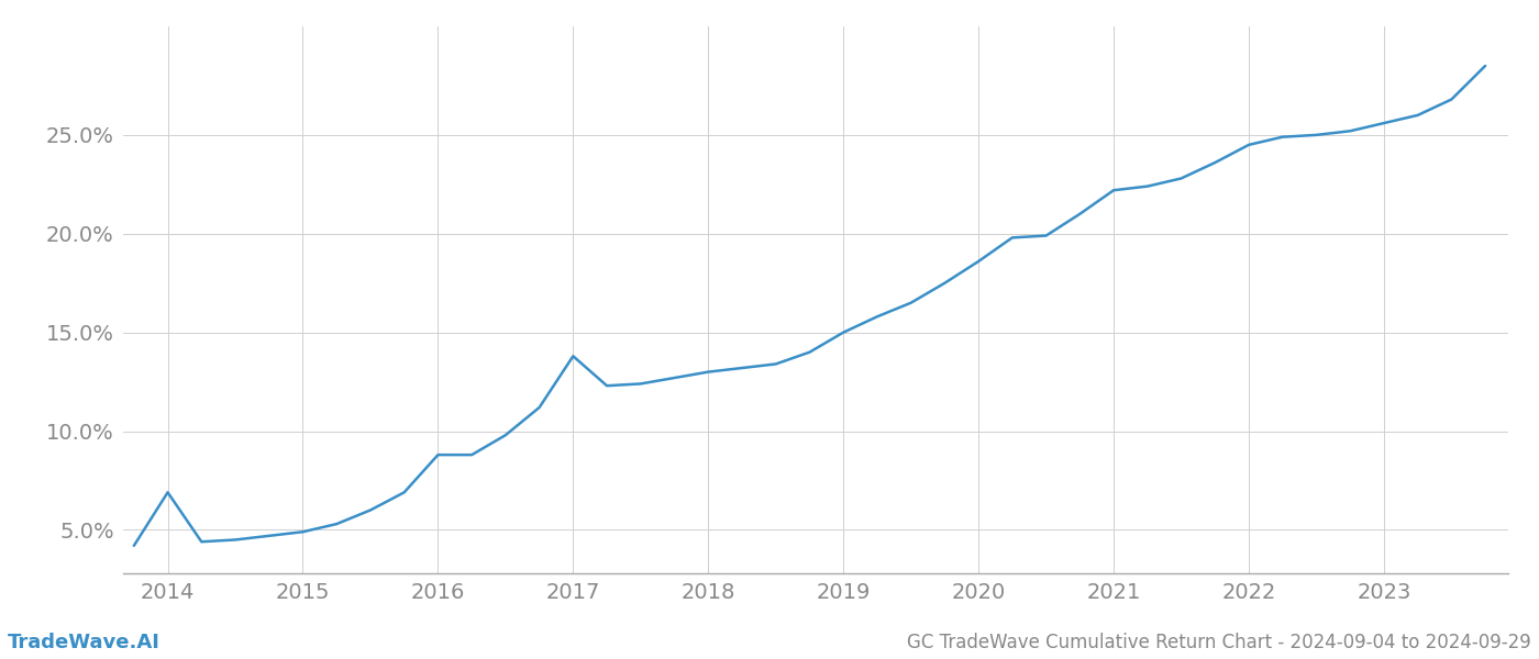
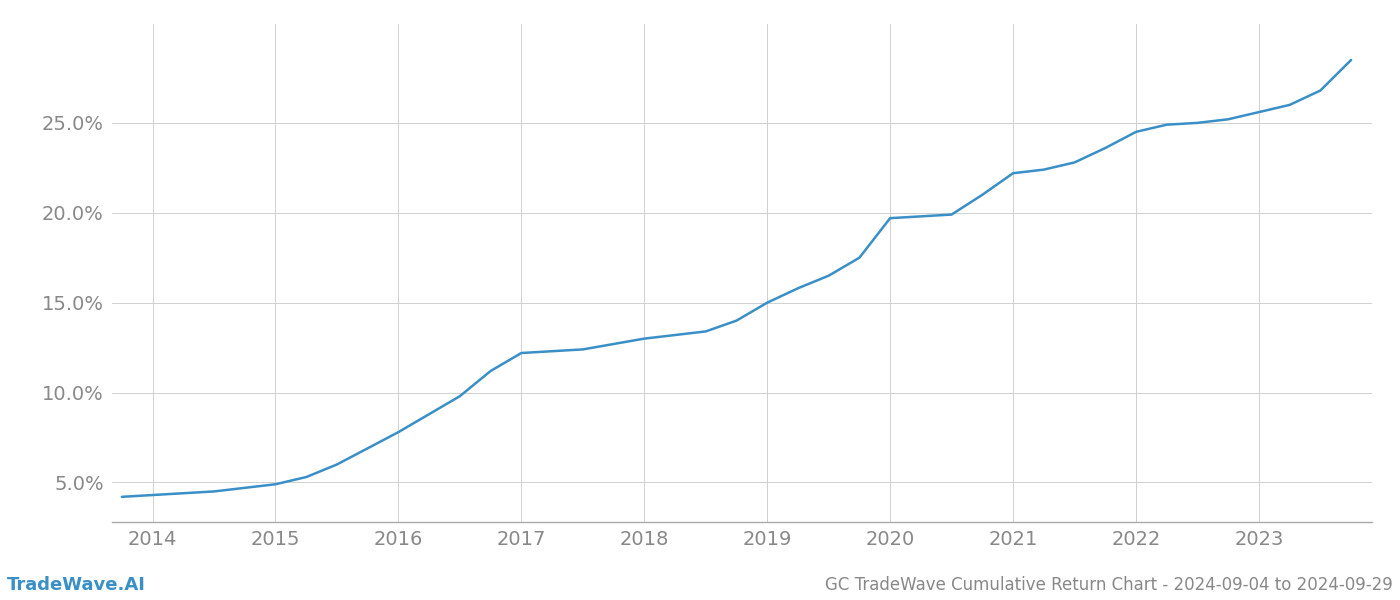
2014: 6.9% -> 4.3%
2016: 8.8% -> 7.8%
2017: 13.8% -> 12.2%
2020: 18.6% -> 19.7%
